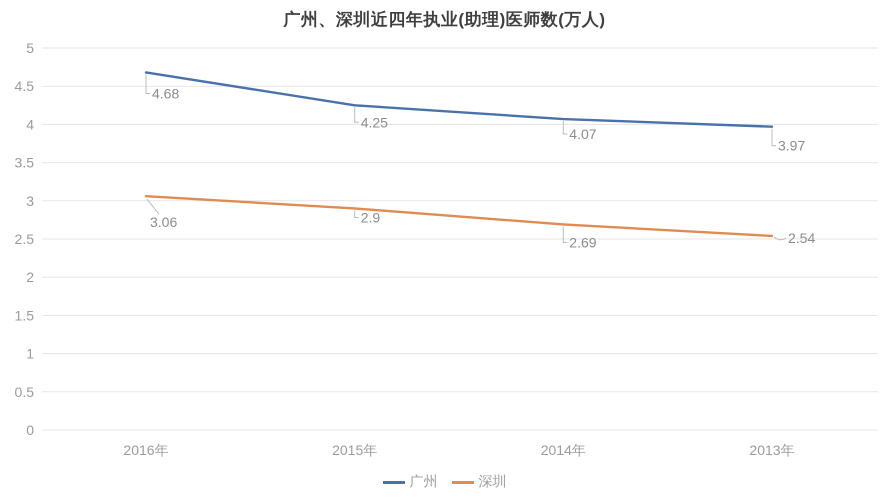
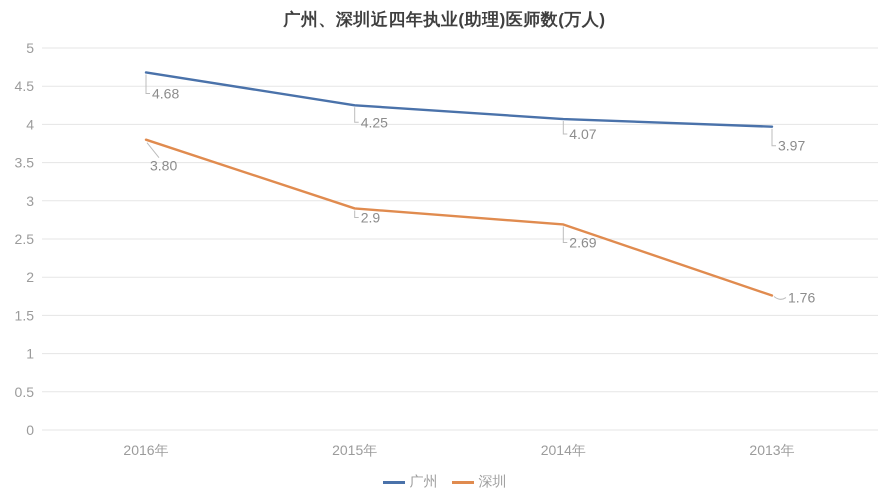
深圳/2016年: 3.06 -> 3.80
深圳/2013年: 2.54 -> 1.76
